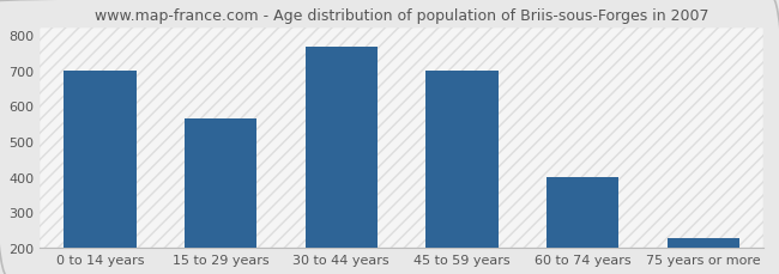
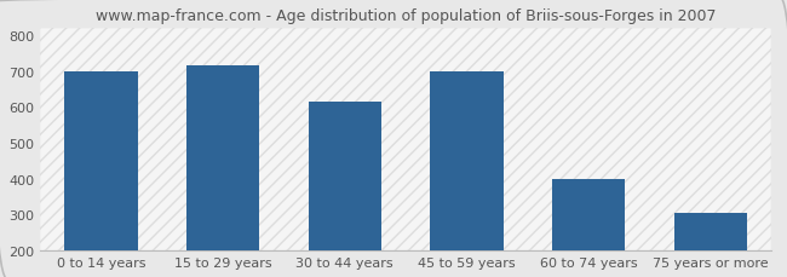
15 to 29 years: 565 -> 715
30 to 44 years: 765 -> 615
75 years or more: 227 -> 305
